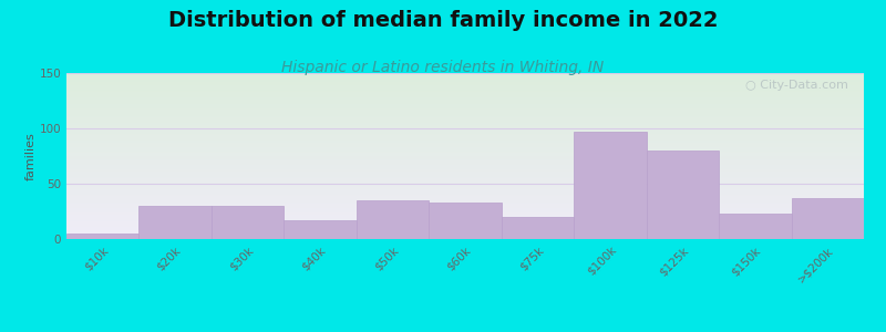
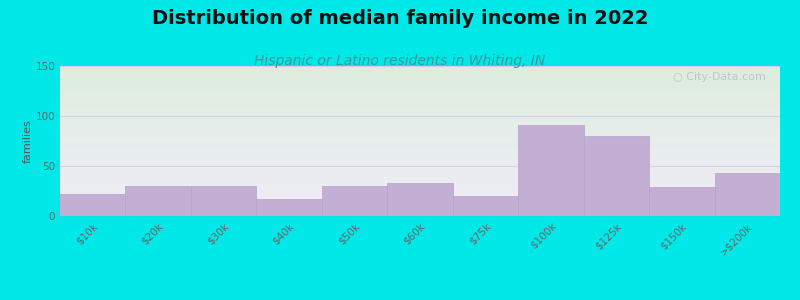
$10k: 5 -> 22
$50k: 35 -> 30
$100k: 97 -> 91
$150k: 23 -> 29
>$200k: 37 -> 43
